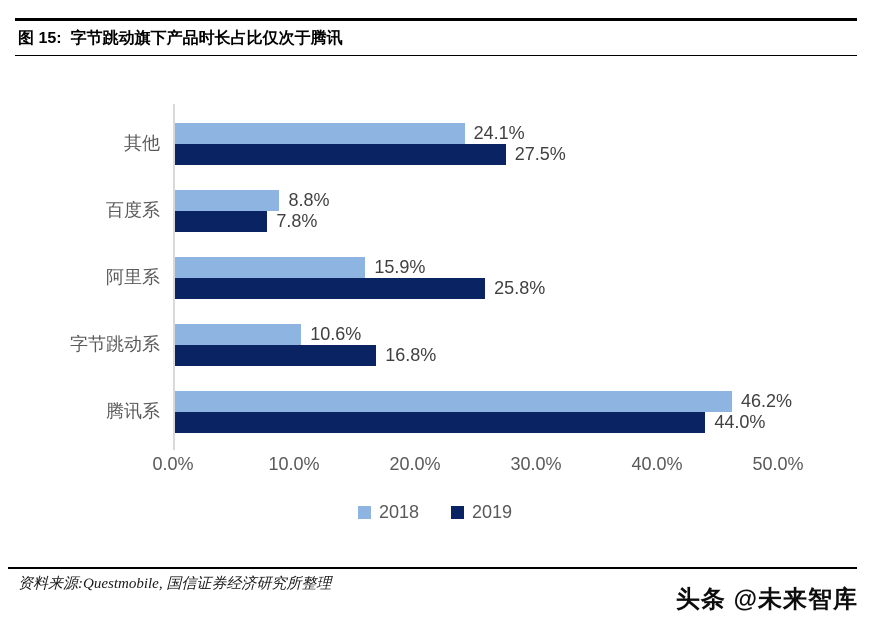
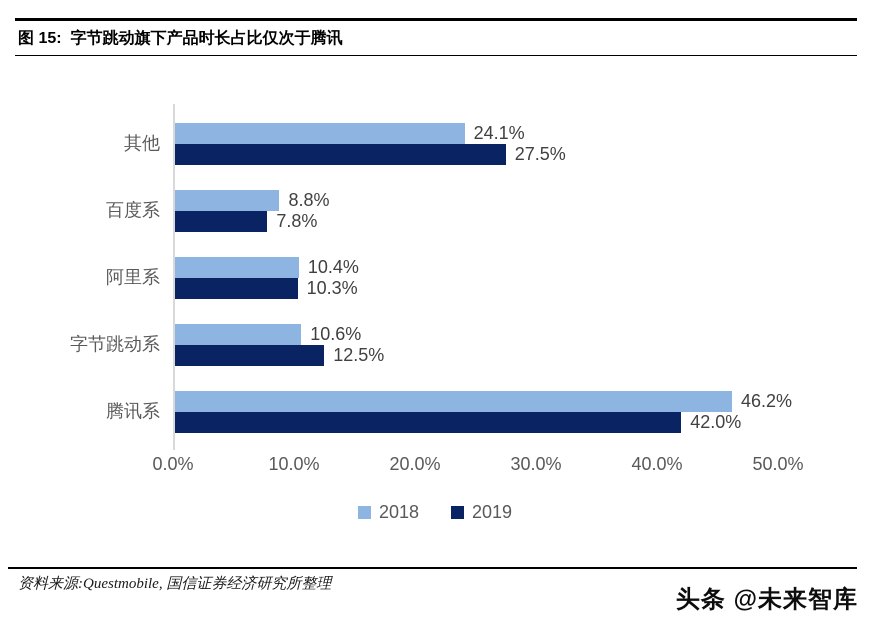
2018/阿里系: 15.9% -> 10.4%
2019/阿里系: 25.8% -> 10.3%
2019/字节跳动系: 16.8% -> 12.5%
2019/腾讯系: 44.0% -> 42.0%
